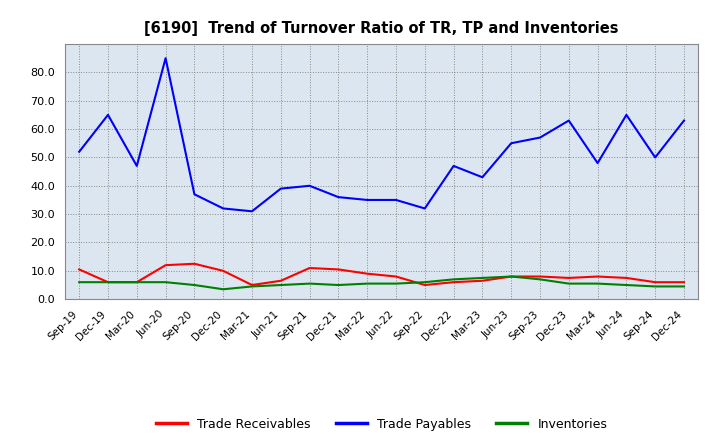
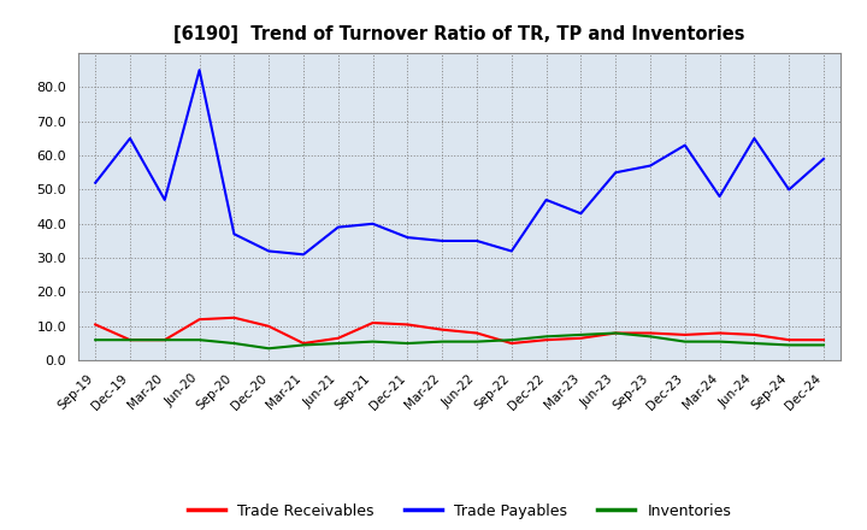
Trade Payables/Dec-24: 63 -> 59
